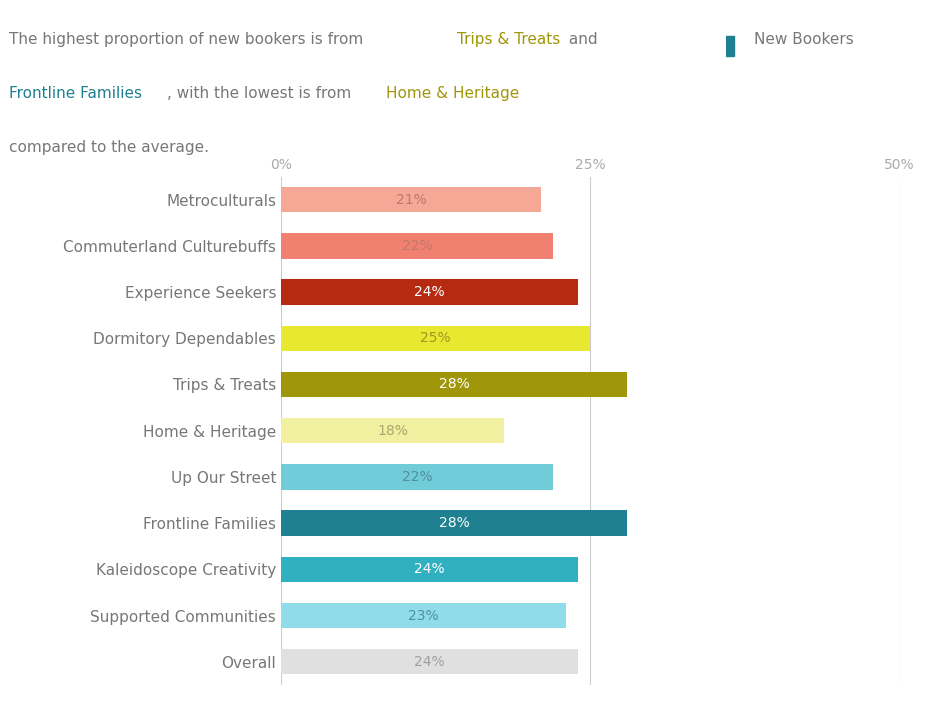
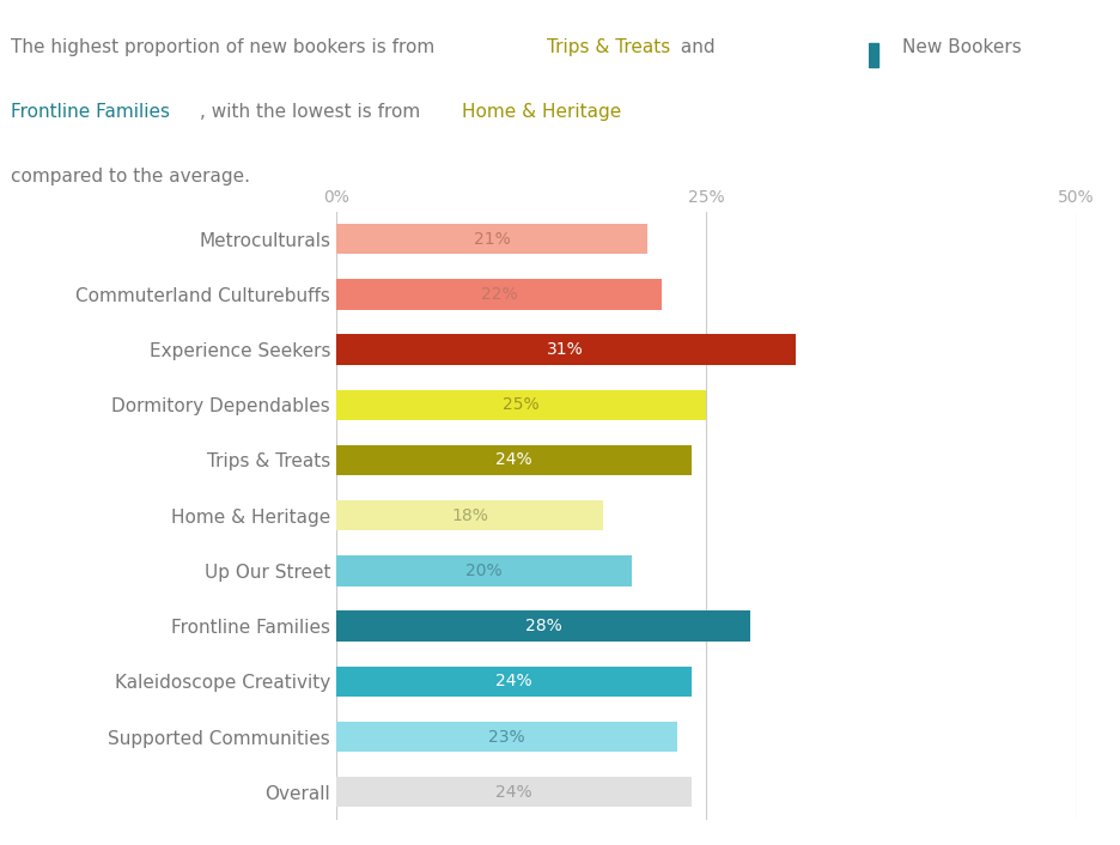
Experience Seekers: 24% -> 31%
Trips & Treats: 28% -> 24%
Up Our Street: 22% -> 20%
